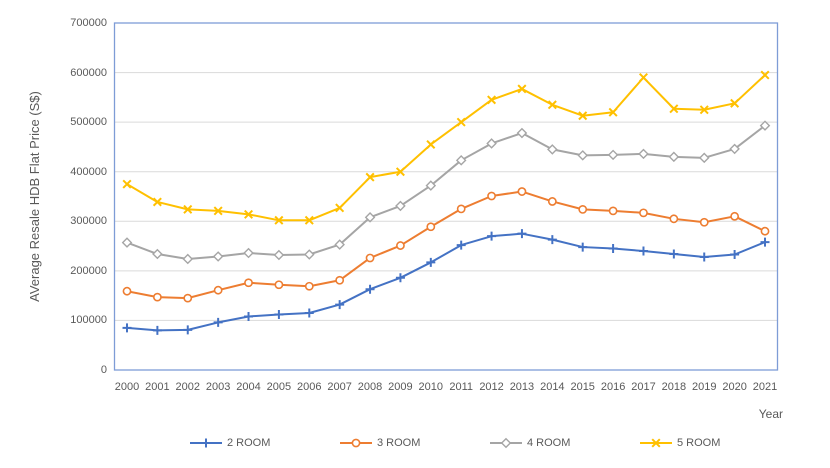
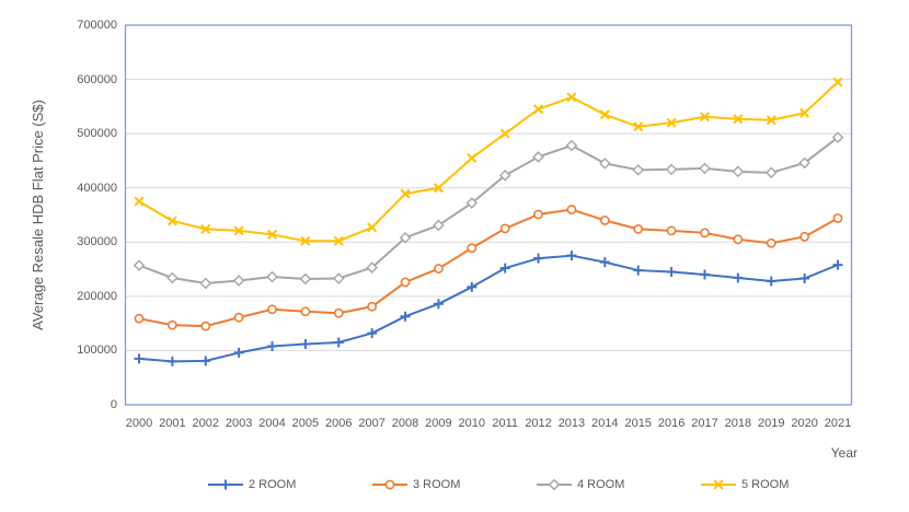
5 ROOM/2017: 590000 -> 530000
3 ROOM/2021: 280000 -> 340000
